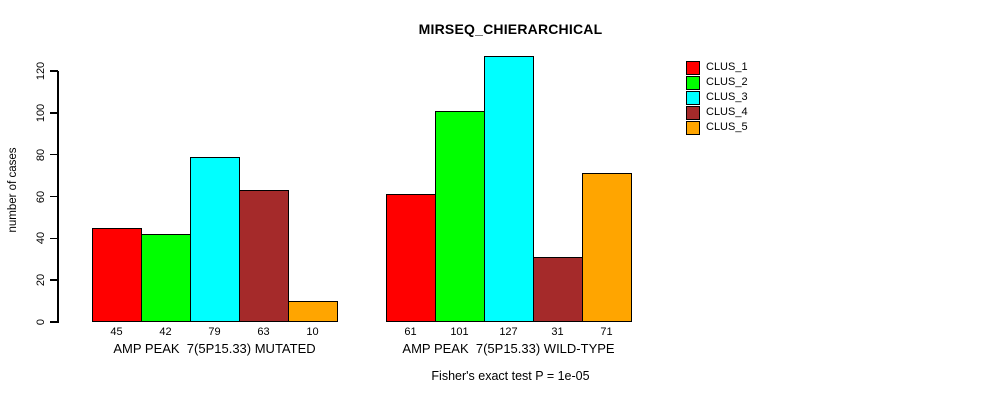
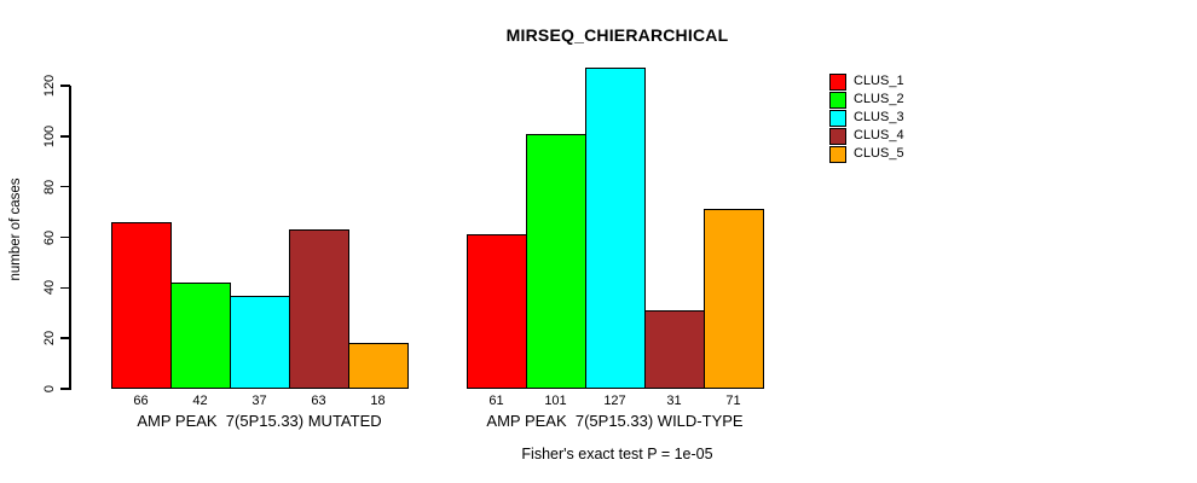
CLUS_1/AMP PEAK 7(5P15.33) MUTATED: 45 -> 66
CLUS_3/AMP PEAK 7(5P15.33) MUTATED: 79 -> 37
CLUS_5/AMP PEAK 7(5P15.33) MUTATED: 10 -> 18
